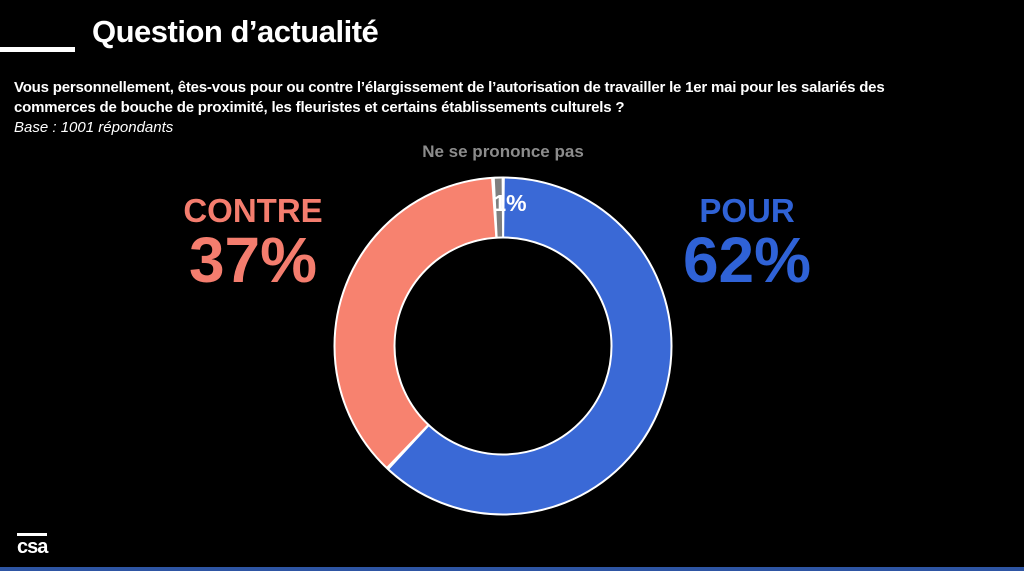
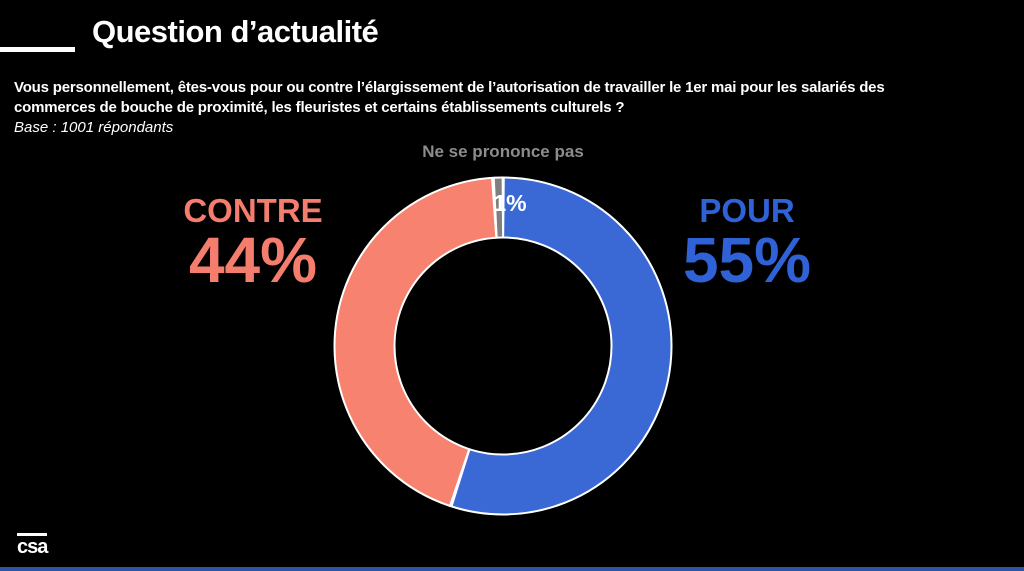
POUR: 62% -> 55%
CONTRE: 37% -> 44%
